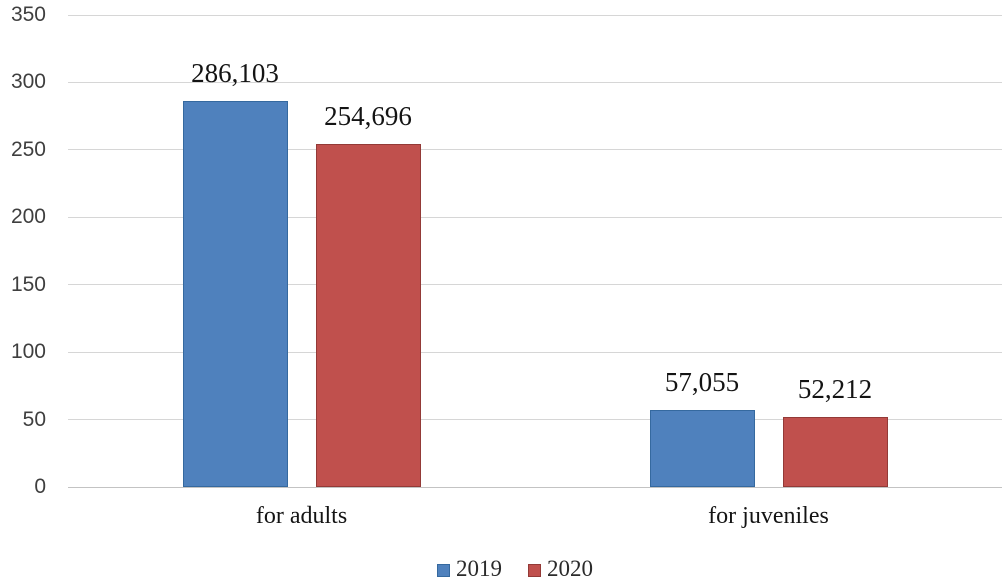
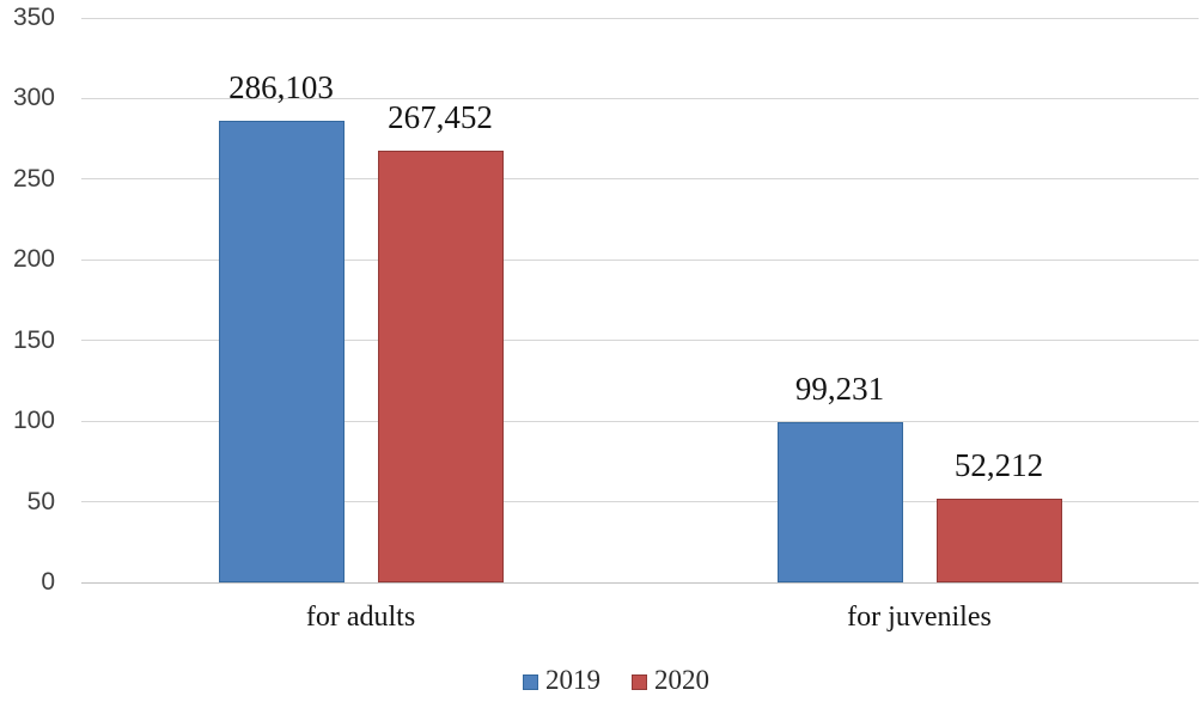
2020/for adults: 254,696 -> 267,452
2019/for juveniles: 57,055 -> 99,231
